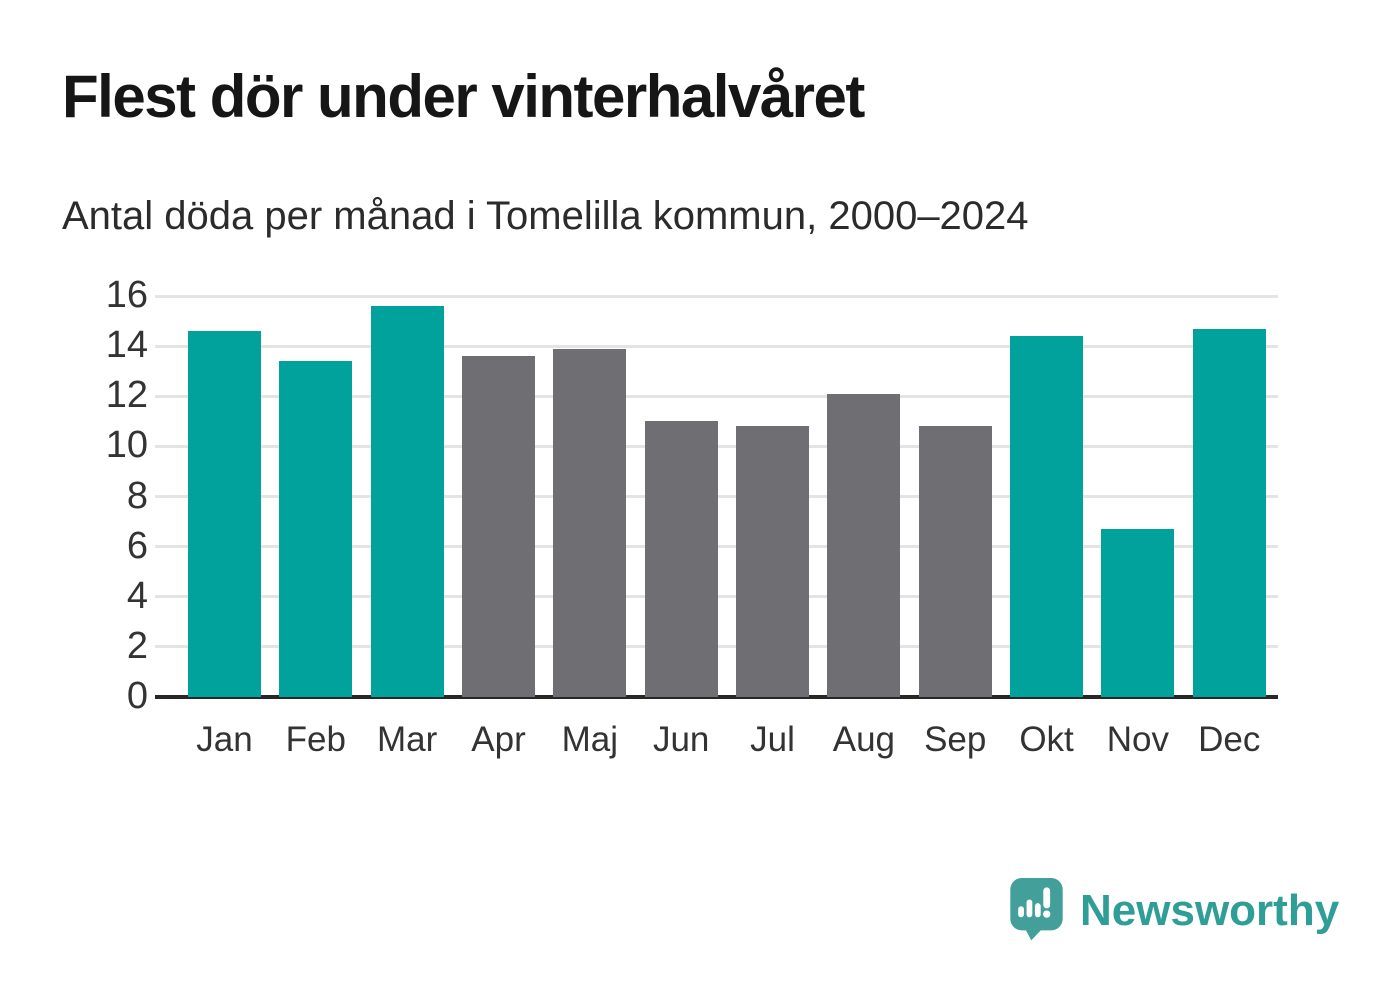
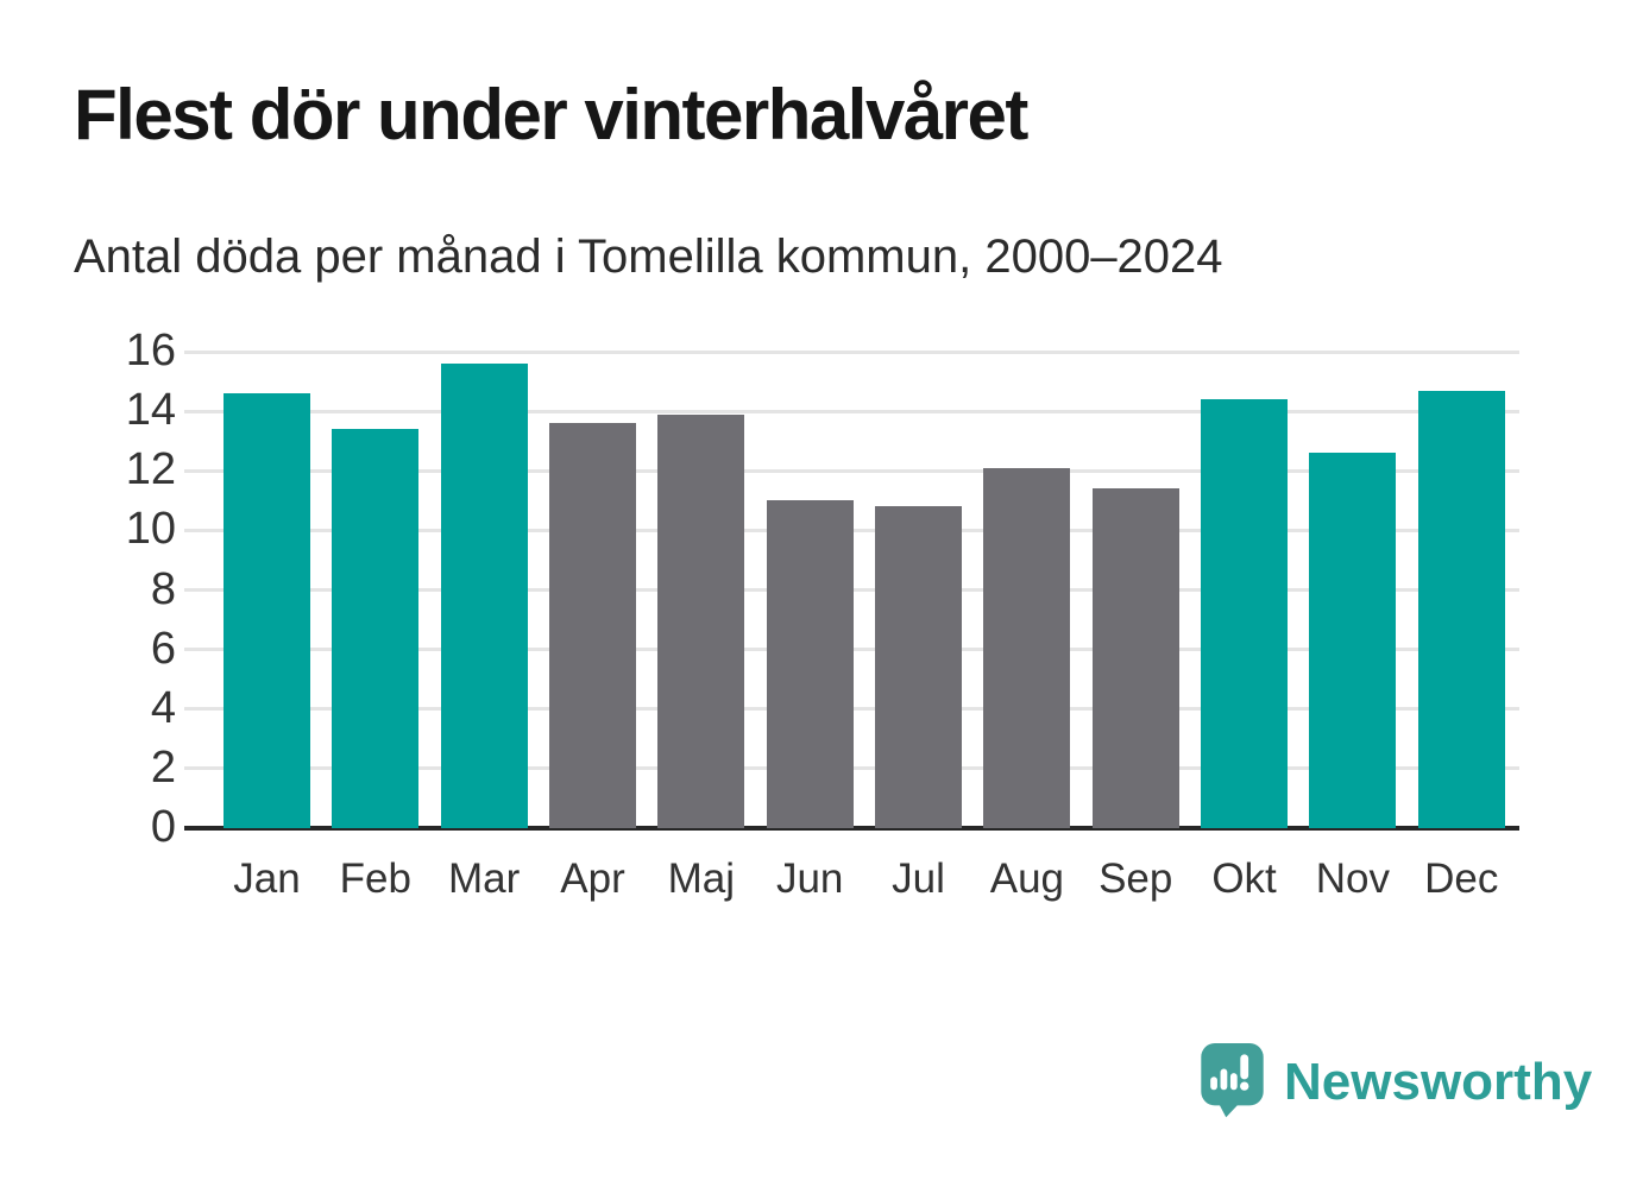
Sep: 10.8 -> 11.4
Nov: 6.7 -> 12.6
